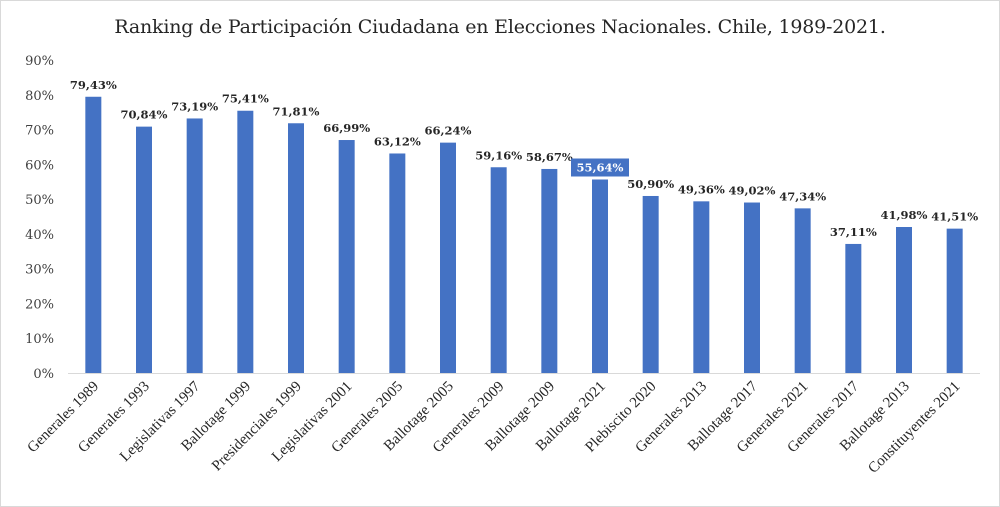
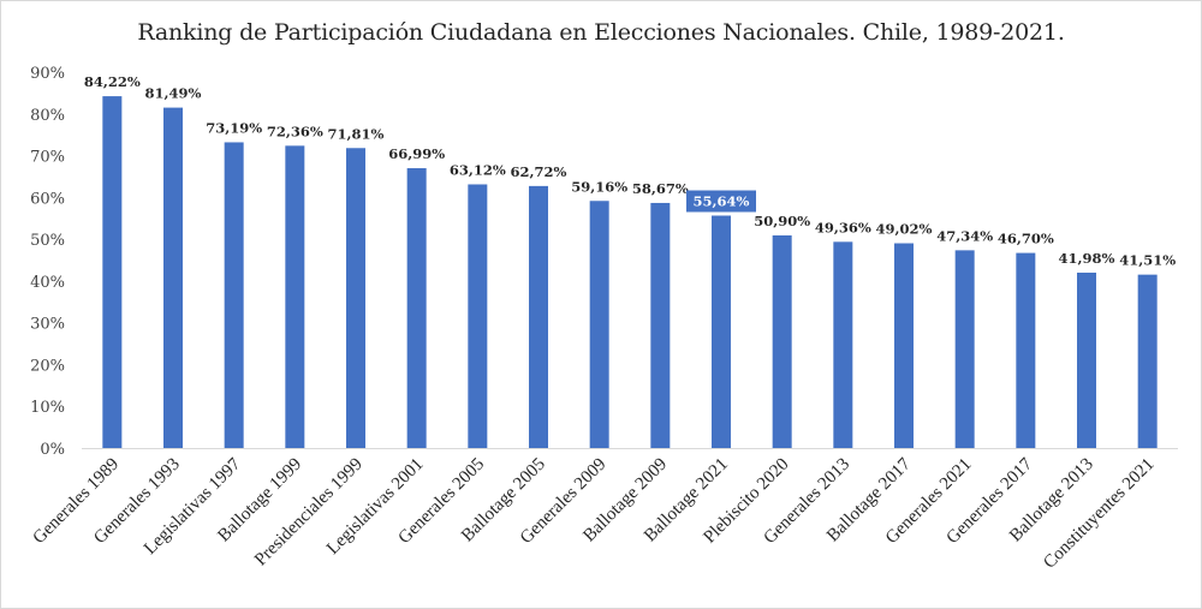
Generales 1989: 79,43% -> 84,22%
Generales 1993: 70,84% -> 81,49%
Ballotage 1999: 75,41% -> 72,36%
Ballotage 2005: 66,24% -> 62,72%
Generales 2017: 37,11% -> 46,70%
